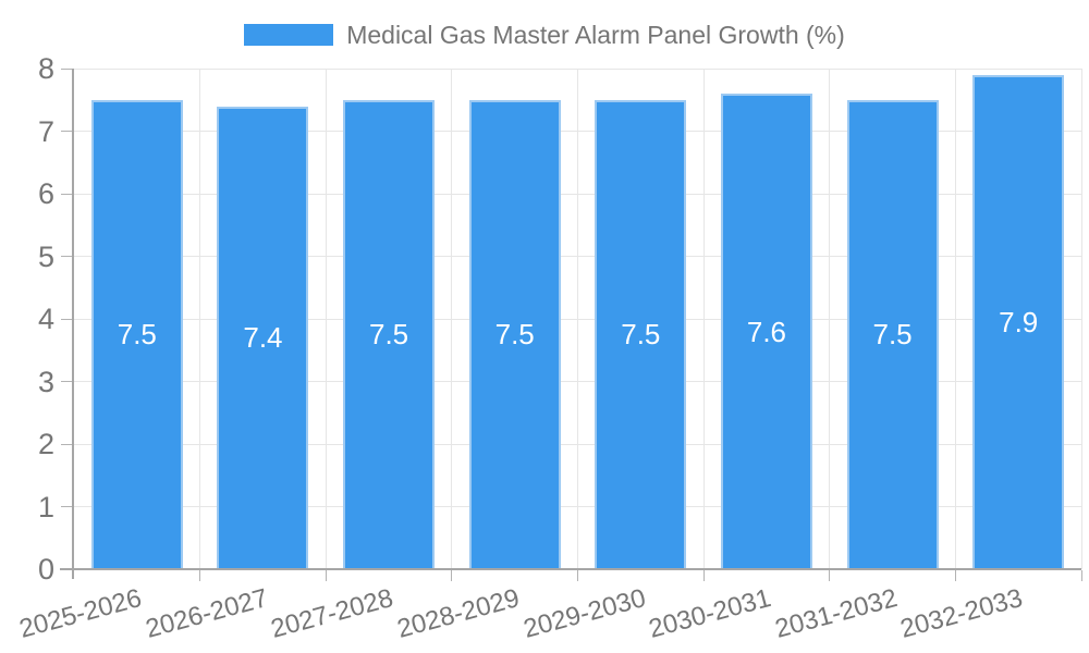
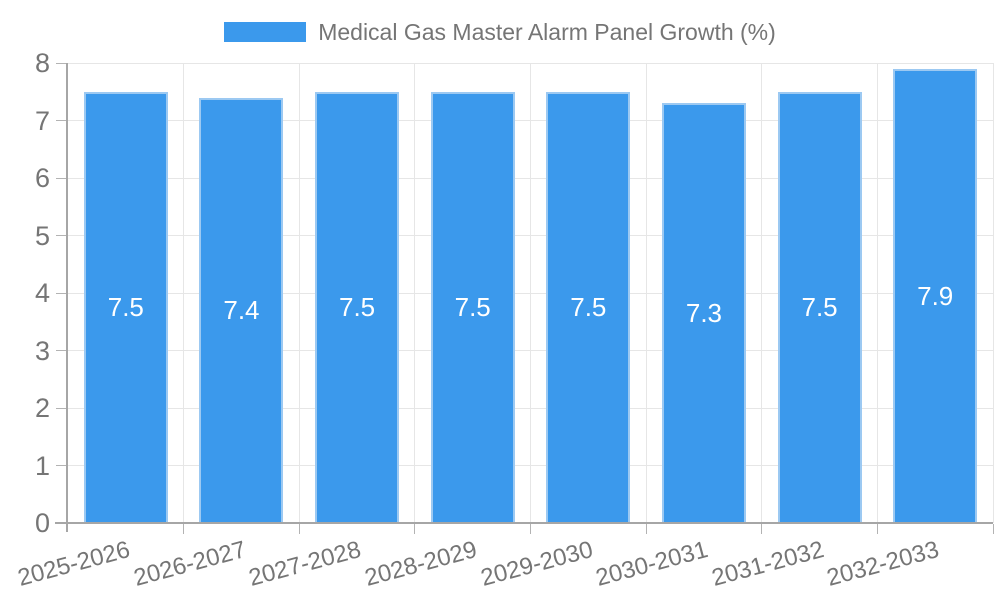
2030-2031: 7.6 -> 7.3
